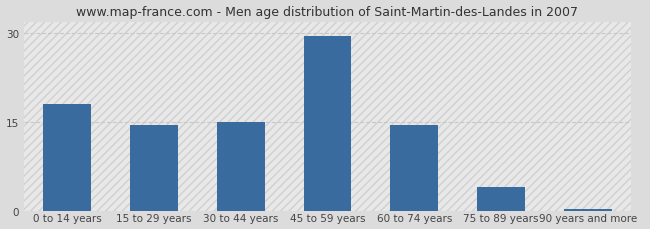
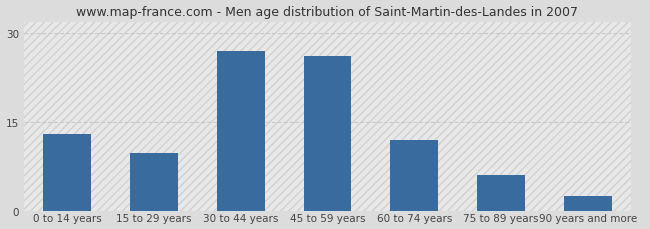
0 to 14 years: 18.0 -> 13.0
15 to 29 years: 14.5 -> 9.8
30 to 44 years: 15.0 -> 27.0
45 to 59 years: 29.5 -> 26.2
60 to 74 years: 14.5 -> 12.0
75 to 89 years: 4.0 -> 6.0
90 years and more: 0.3 -> 2.4
